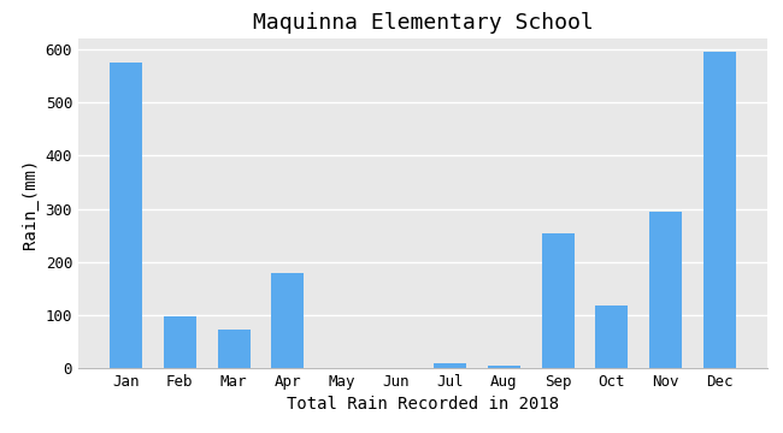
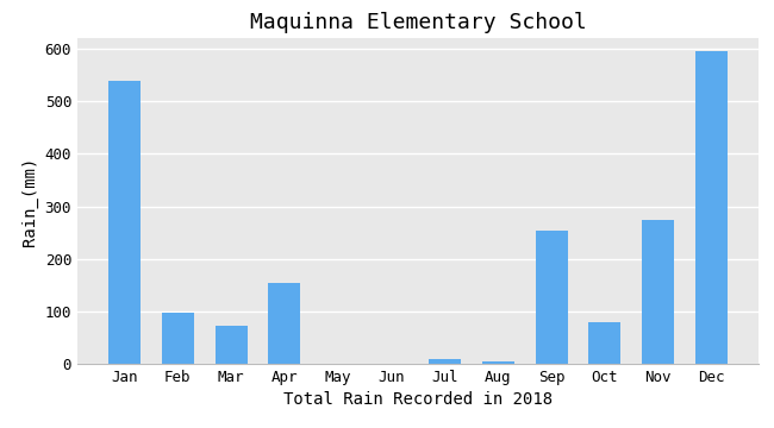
Jan: 575 -> 540
Apr: 180 -> 155
Oct: 117 -> 80
Nov: 295 -> 275
